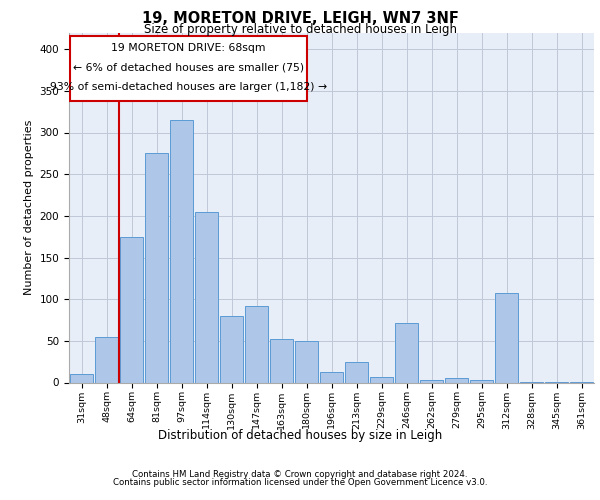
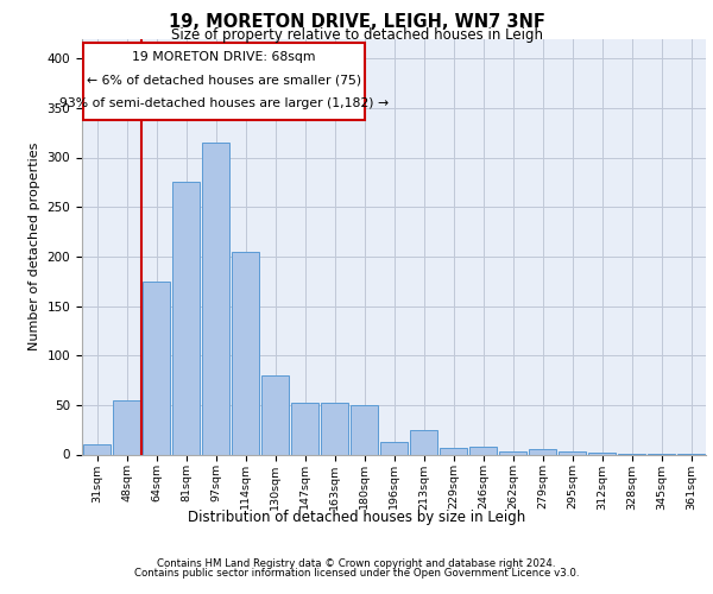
147sqm: 92 -> 52
246sqm: 72 -> 8
312sqm: 108 -> 2
